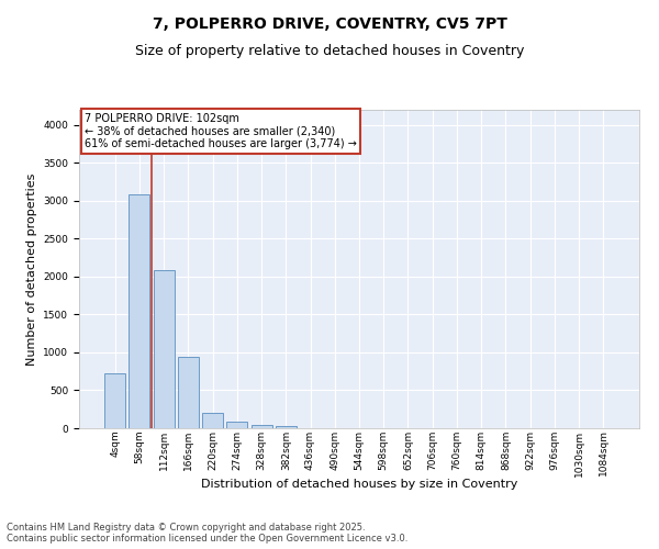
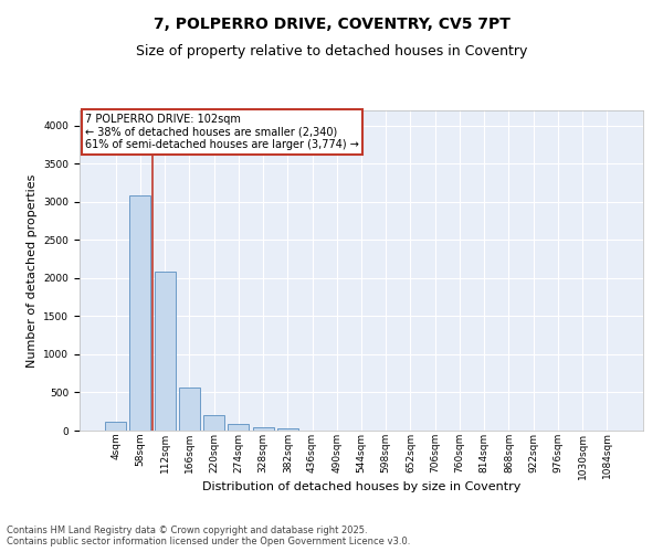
4sqm: 720 -> 120
166sqm: 940 -> 560
